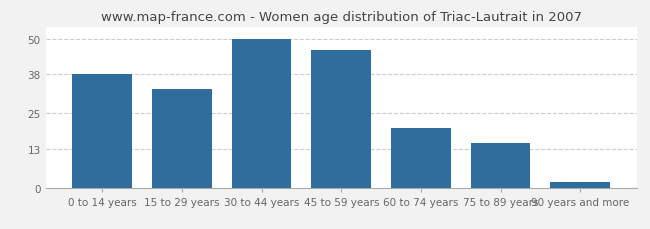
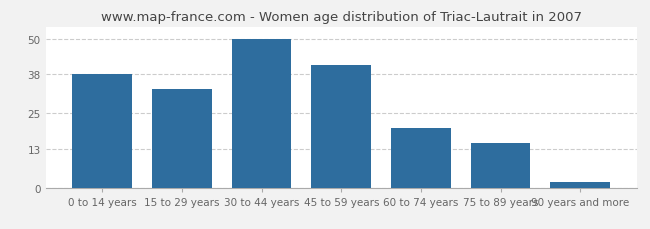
45 to 59 years: 46 -> 41
